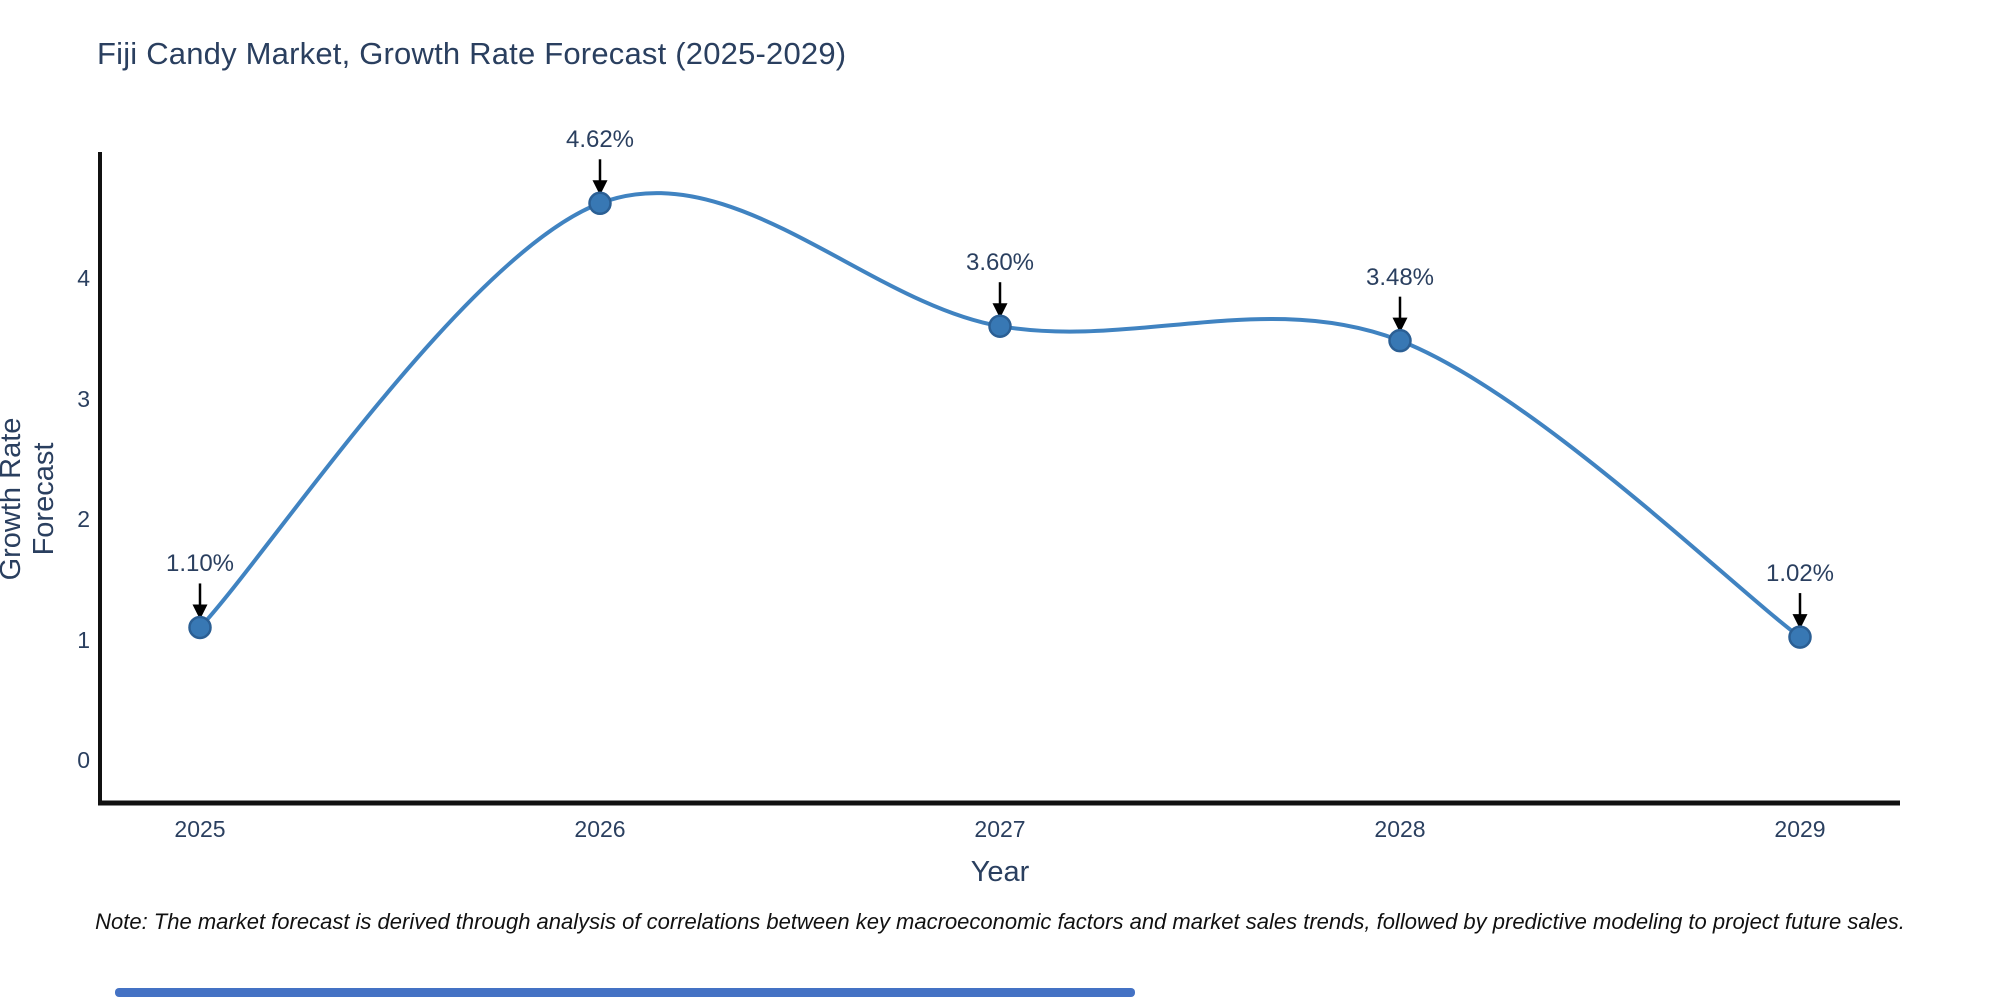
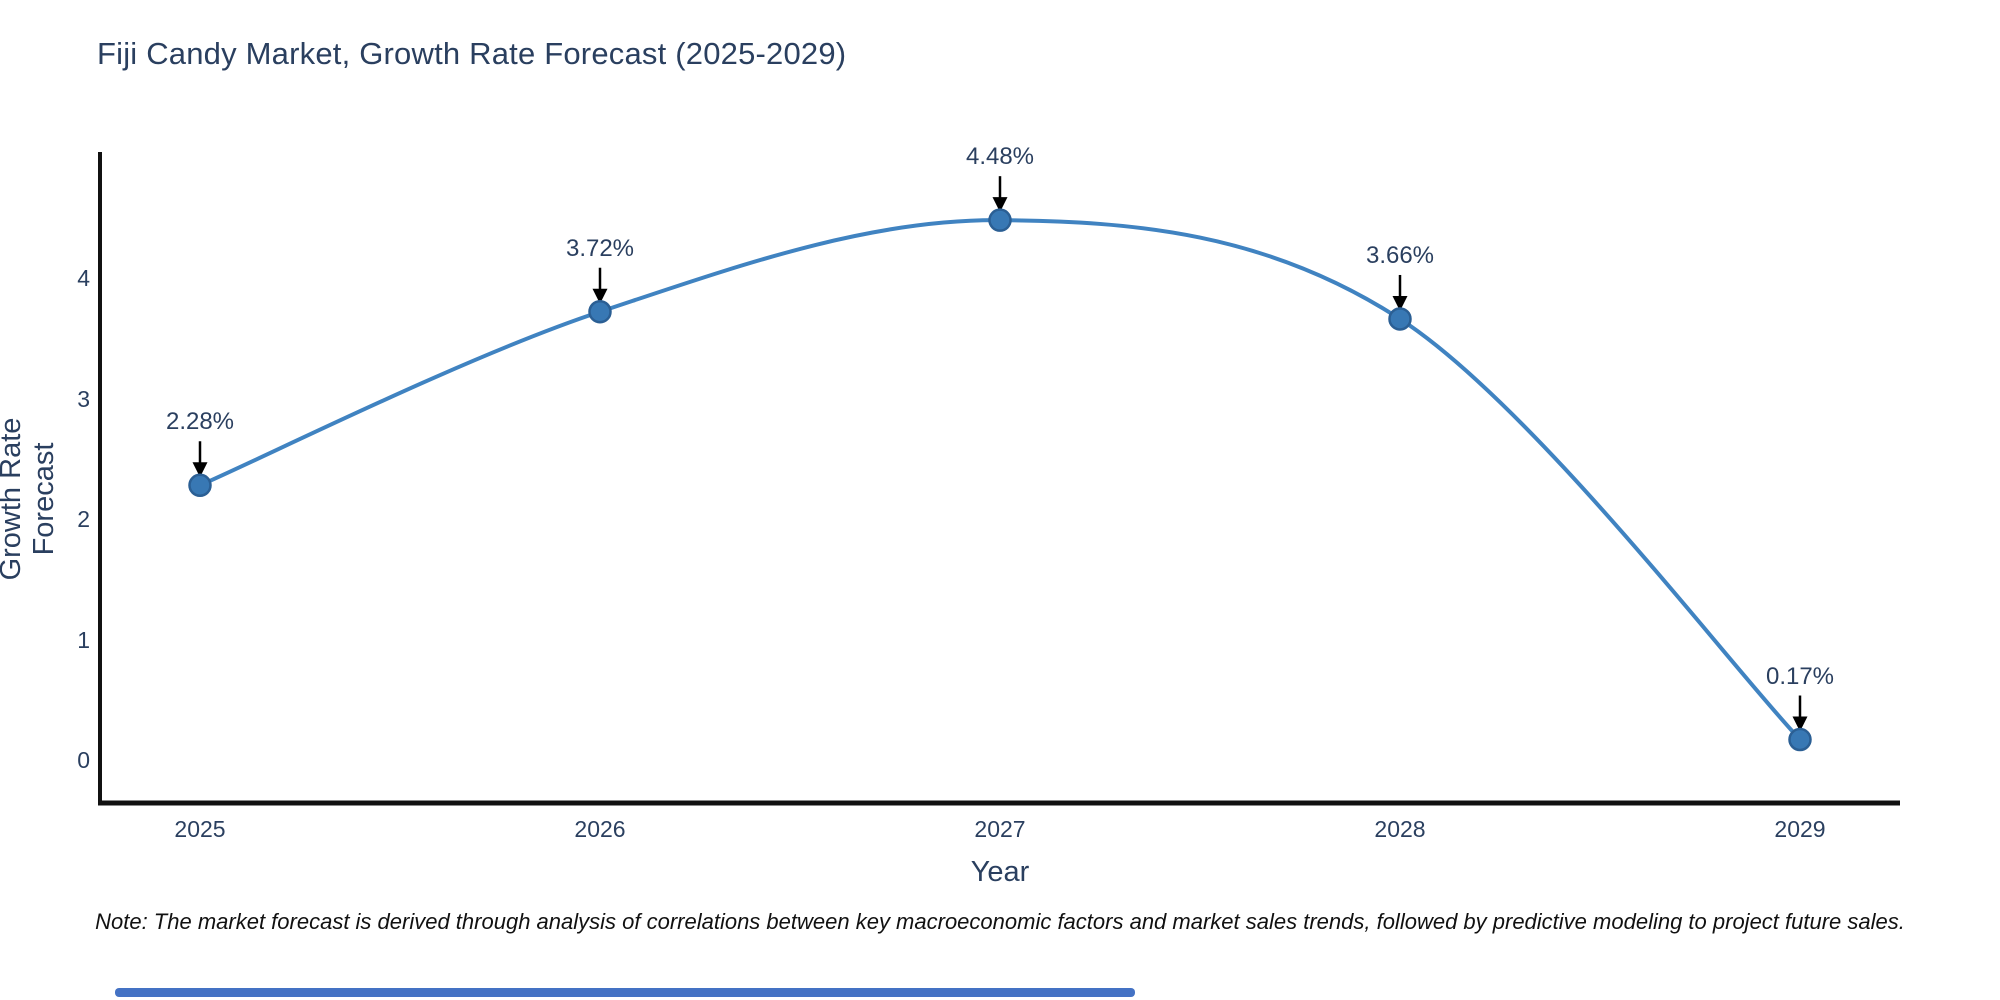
2025: 1.10% -> 2.28%
2026: 4.62% -> 3.72%
2027: 3.60% -> 4.48%
2028: 3.48% -> 3.66%
2029: 1.02% -> 0.17%
